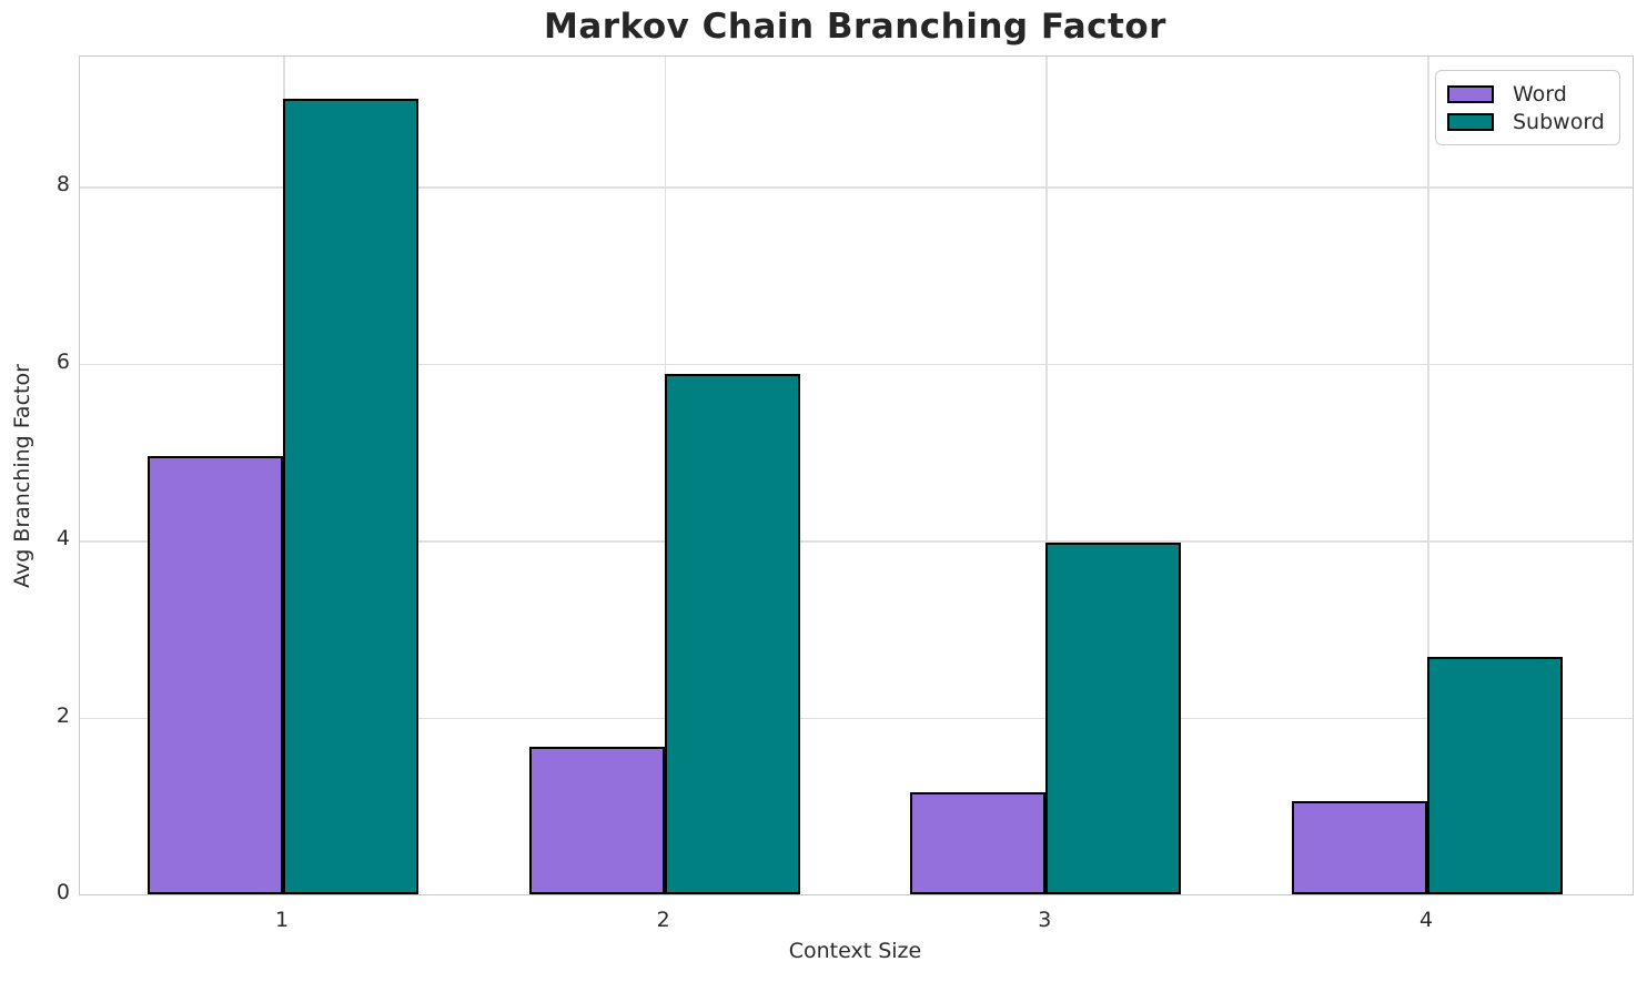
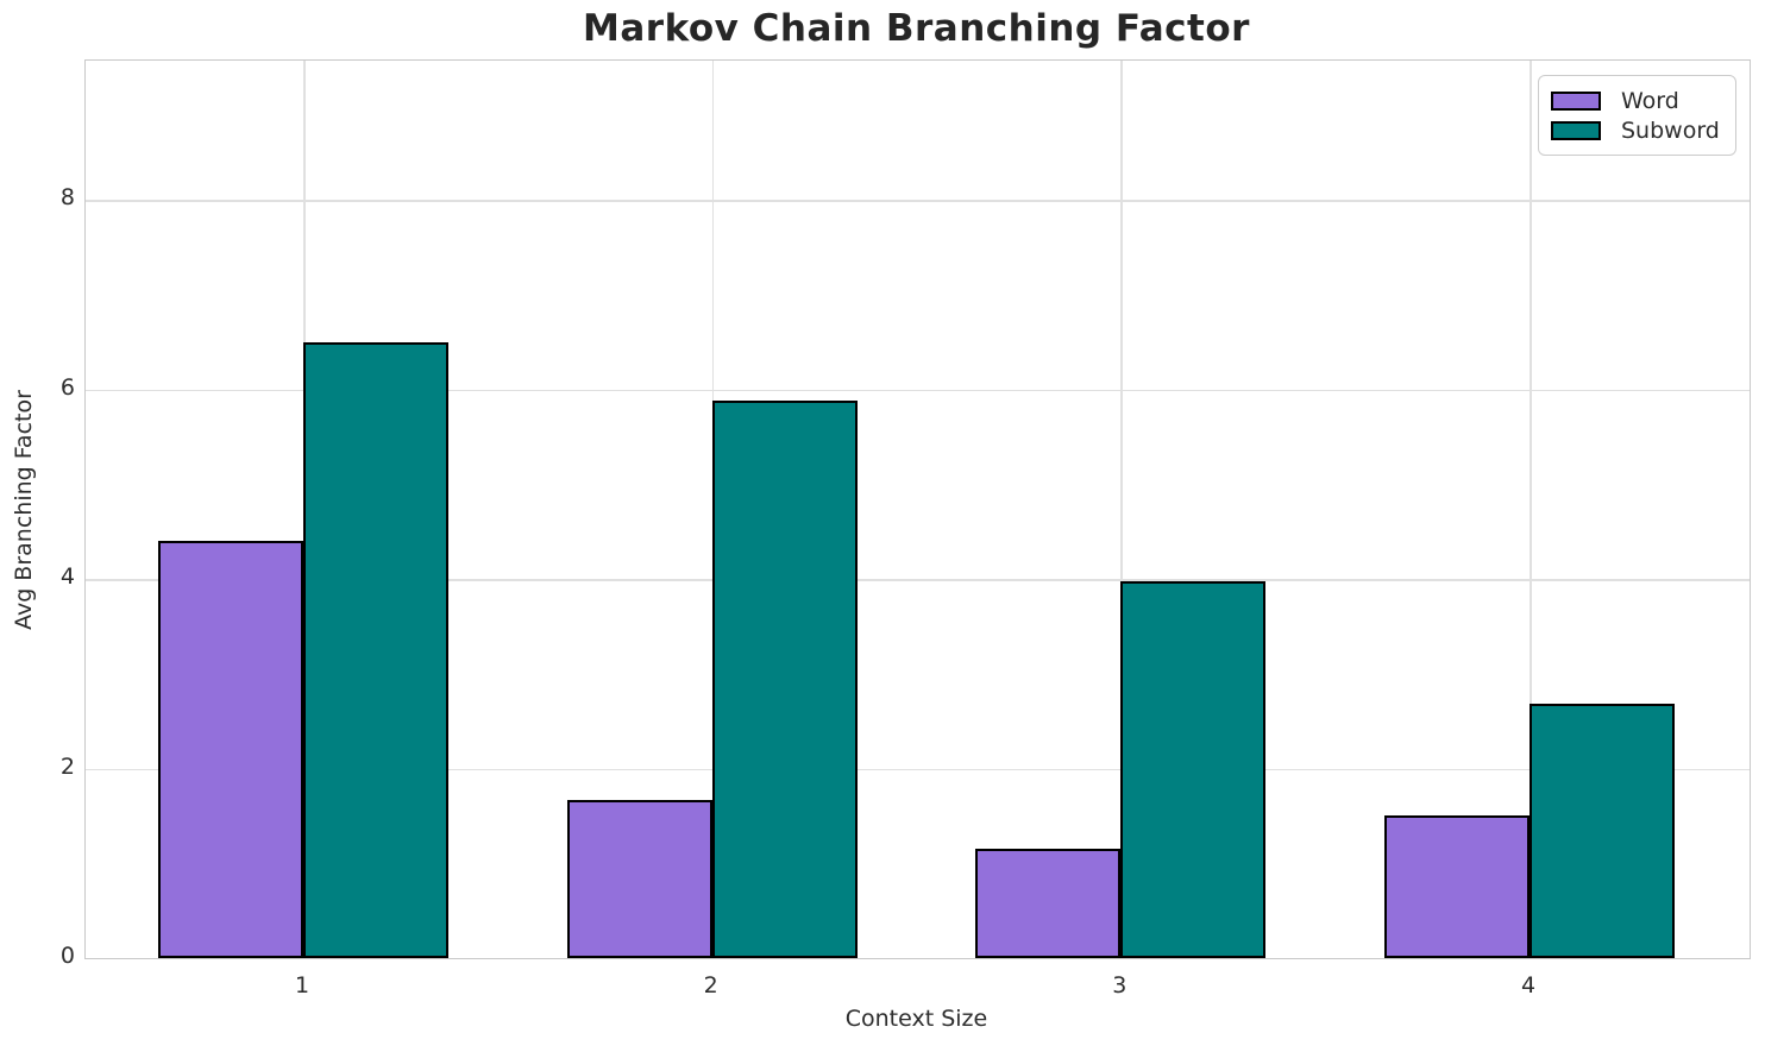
Word/1: 5.0 -> 4.4
Subword/1: 9.0 -> 6.5
Word/4: 1.1 -> 1.5
